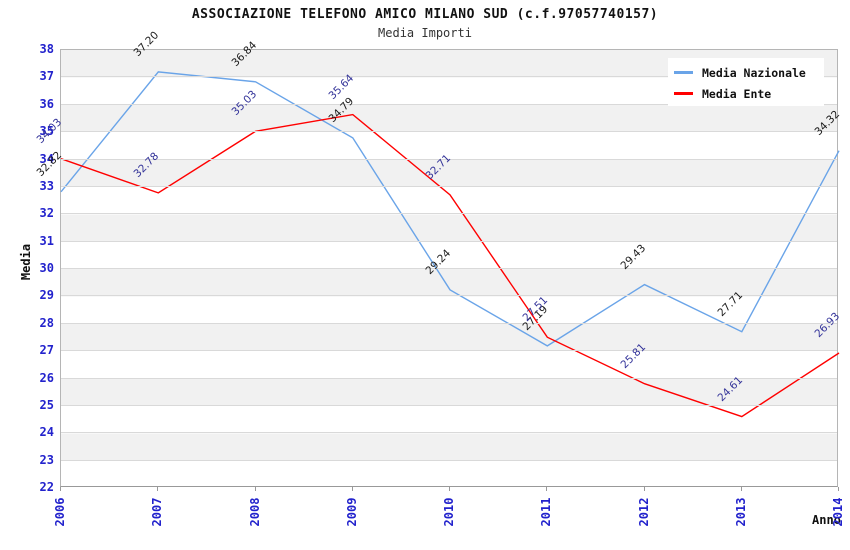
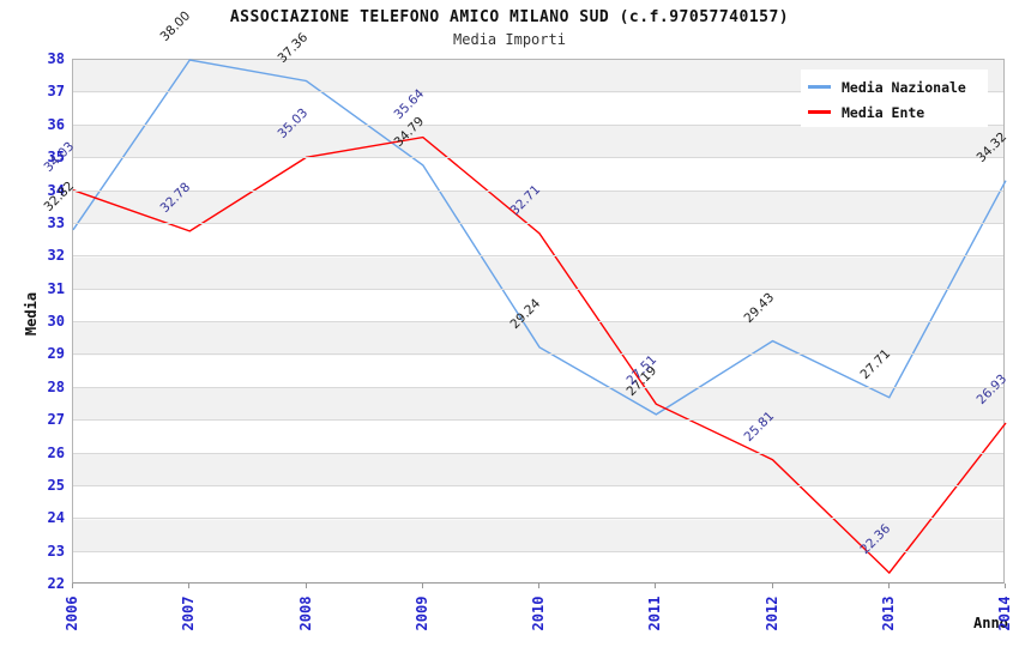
Media Nazionale/2007: 37.20 -> 38.00
Media Nazionale/2008: 36.84 -> 37.36
Media Ente/2013: 24.61 -> 22.36
